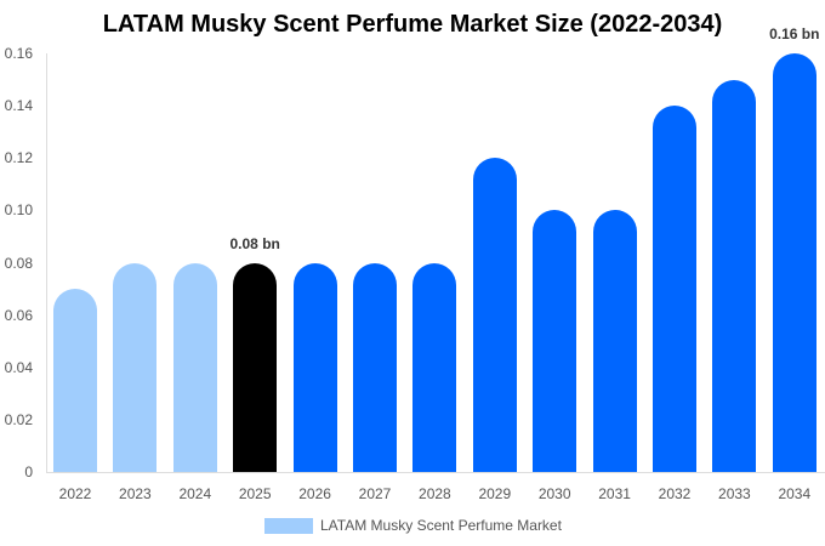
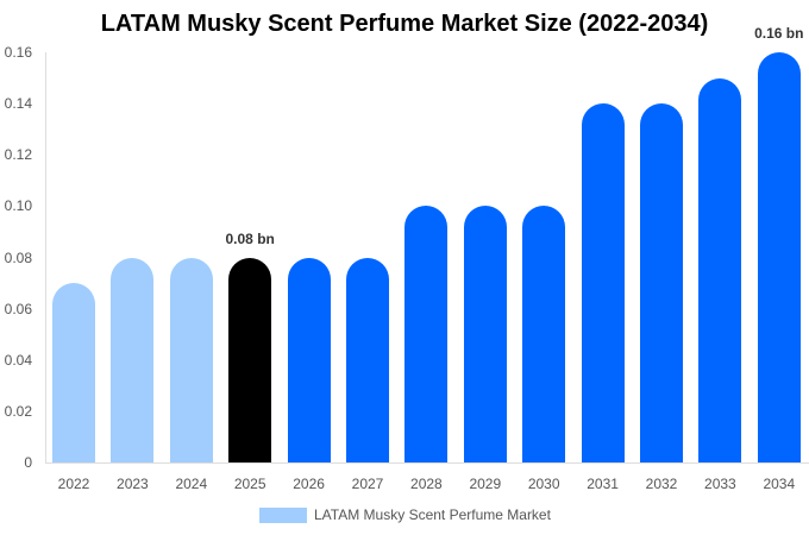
2028: 0.08 -> 0.10
2029: 0.12 -> 0.10
2031: 0.10 -> 0.14
